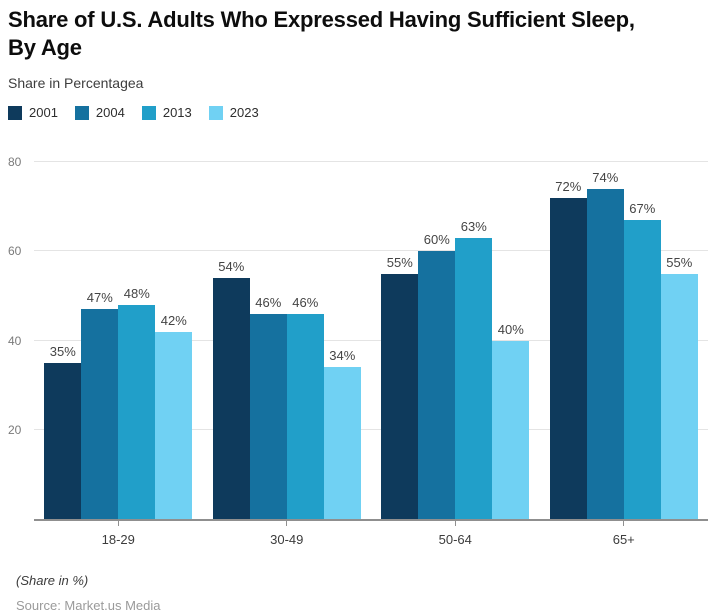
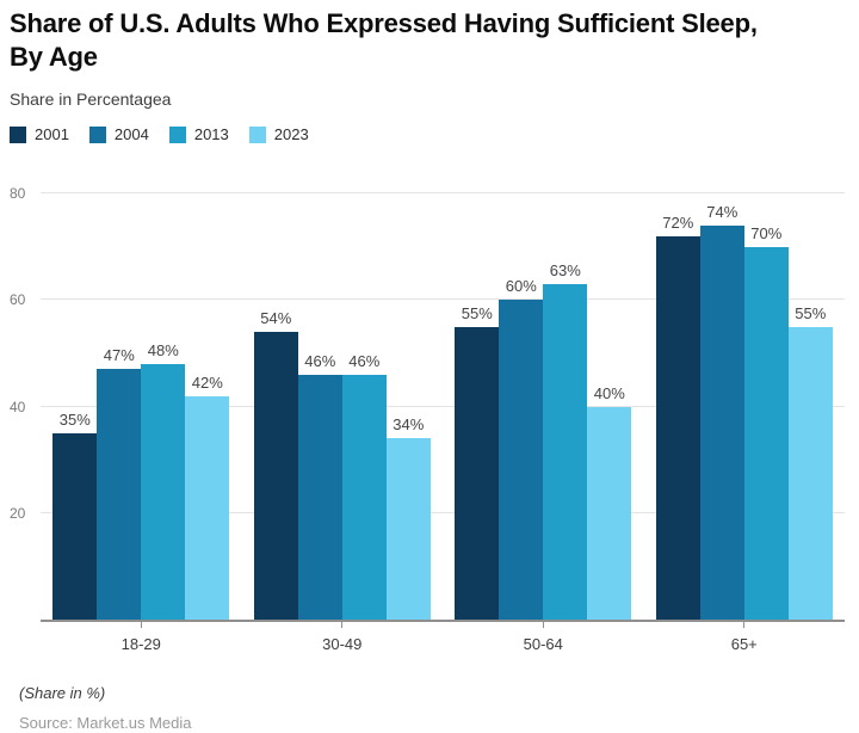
2013/65+: 67% -> 70%
